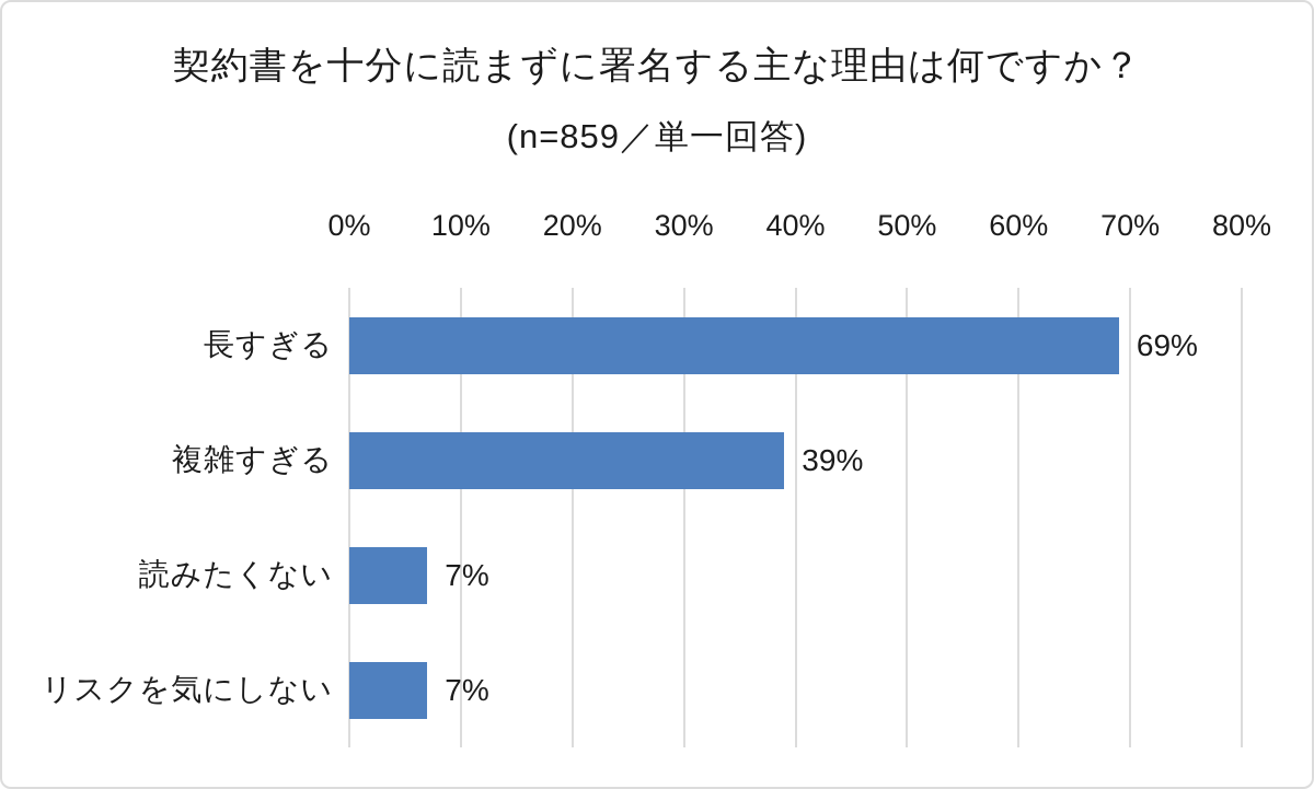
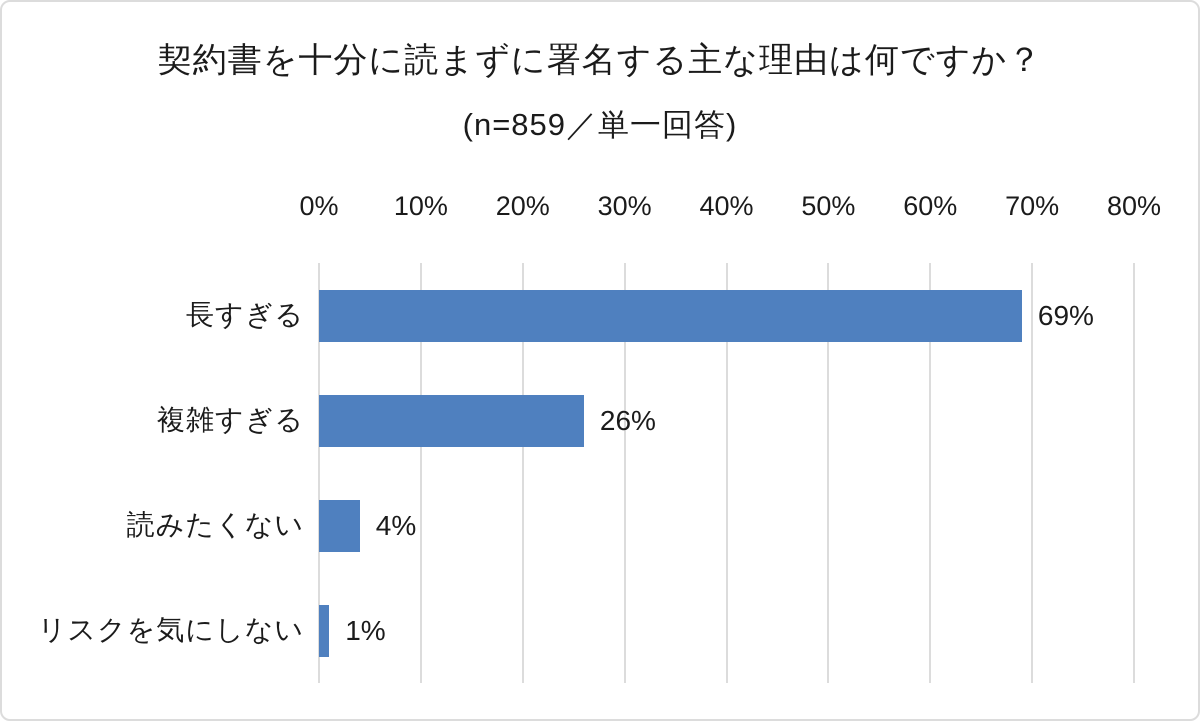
複雑すぎる: 39% -> 26%
読みたくない: 7% -> 4%
リスクを気にしない: 7% -> 1%
